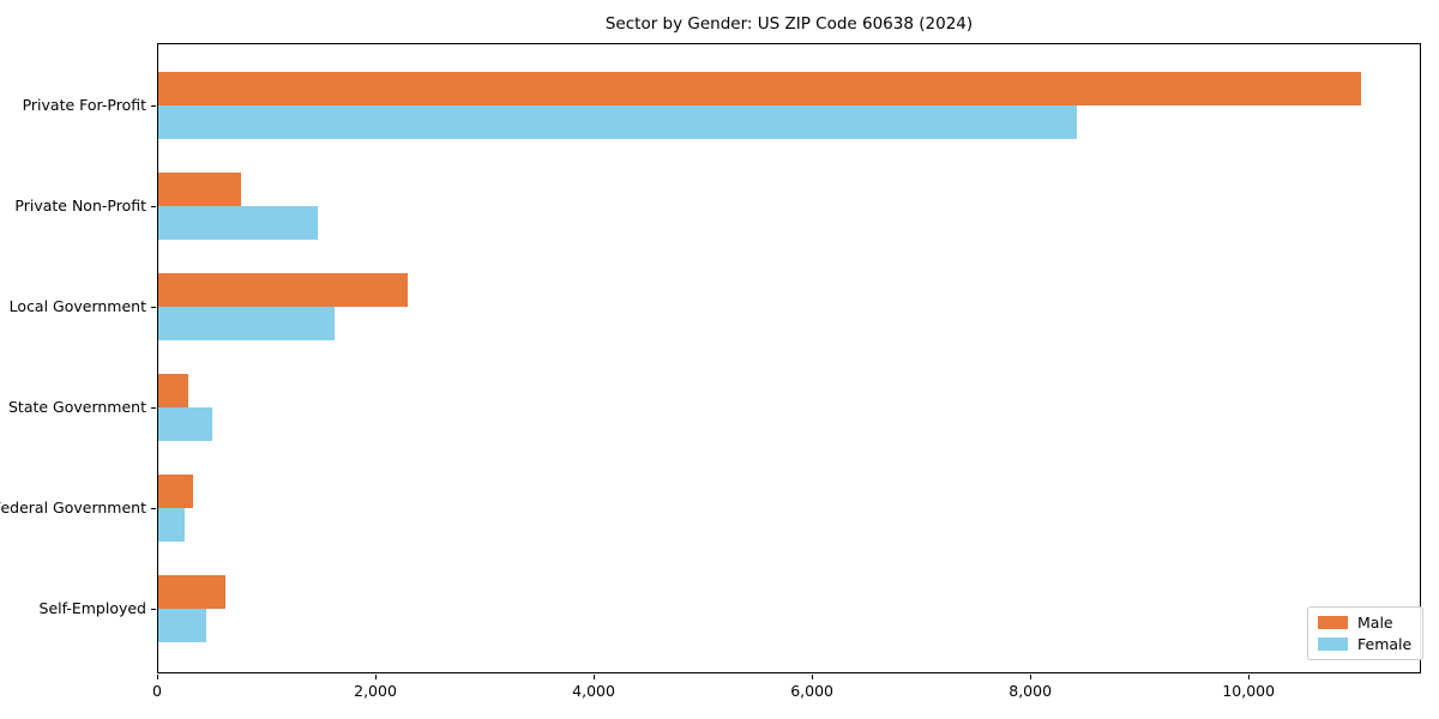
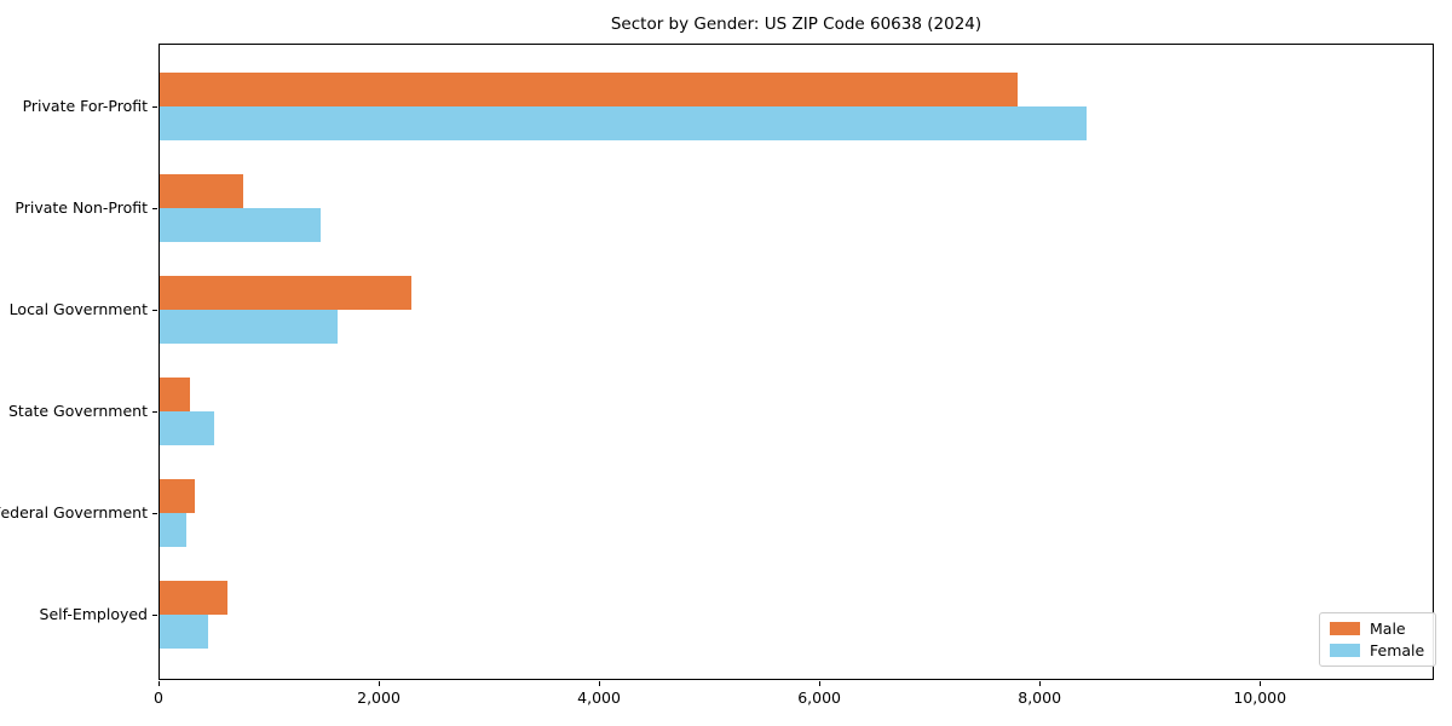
Male/Private For-Profit: 11000 -> 7800
